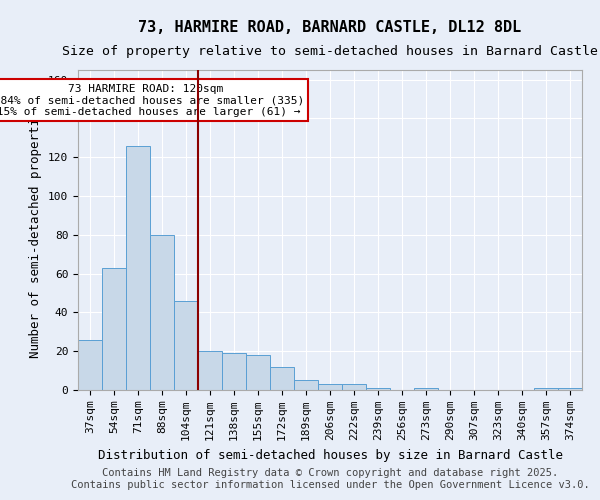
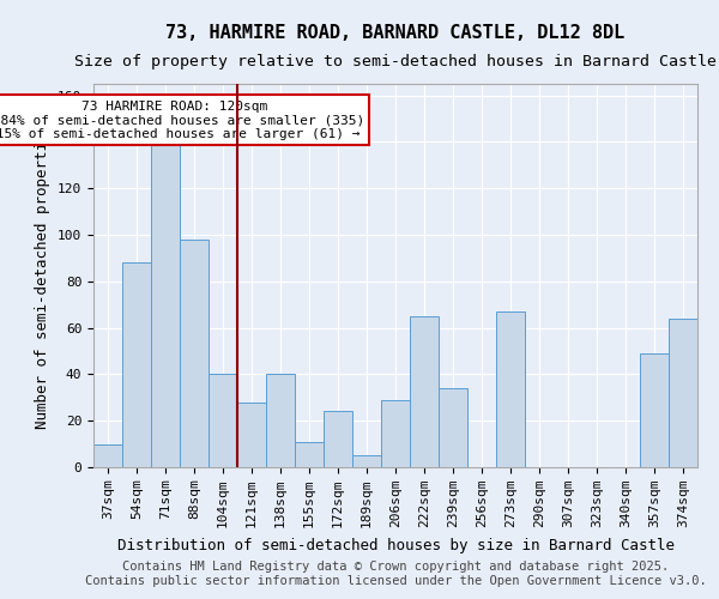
37sqm: 26 -> 10
54sqm: 63 -> 88
71sqm: 126 -> 140
88sqm: 80 -> 98
104sqm: 46 -> 40
121sqm: 20 -> 28
138sqm: 19 -> 40
155sqm: 18 -> 11
172sqm: 12 -> 24
206sqm: 3 -> 29
222sqm: 3 -> 65
239sqm: 1 -> 34
273sqm: 1 -> 67
357sqm: 1 -> 49
374sqm: 1 -> 64
